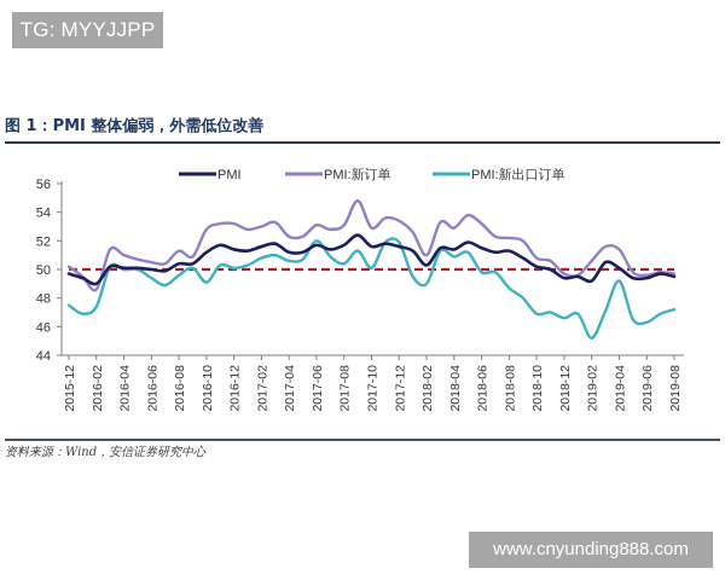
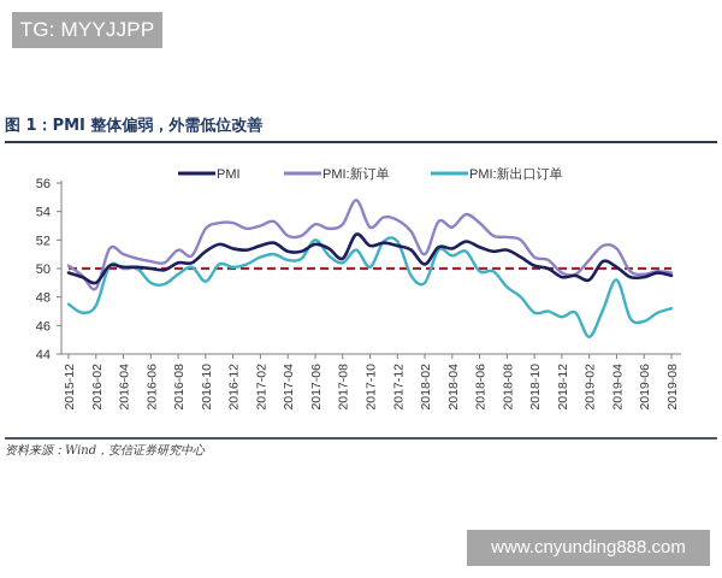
PMI:新出口订单/2016-06: 49.4 -> 49.0
PMI/2017-08: 51.7 -> 50.7
